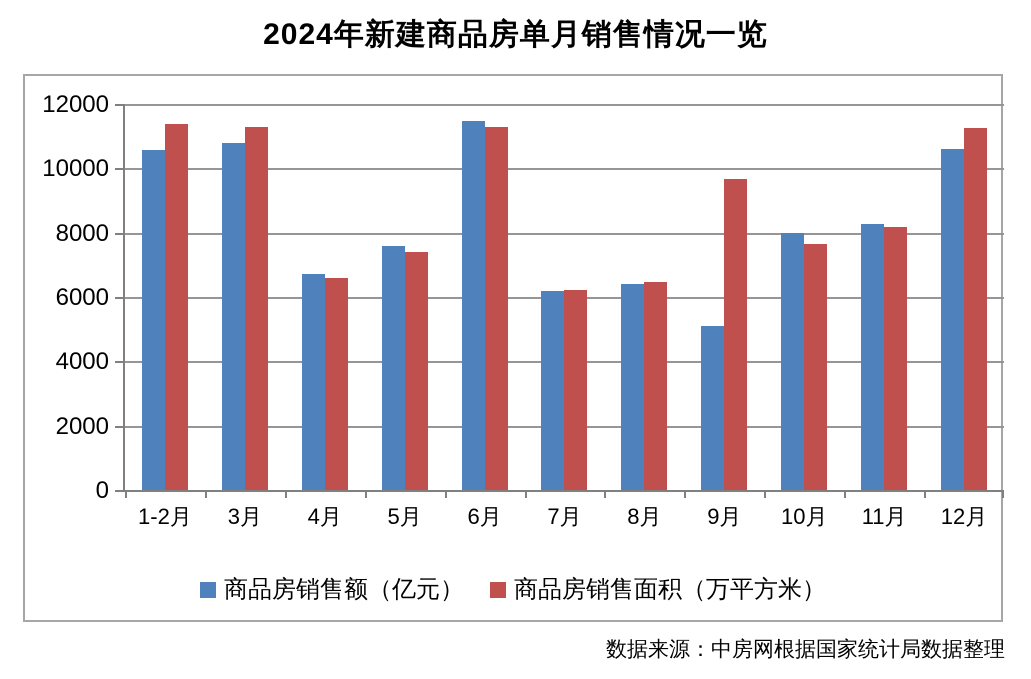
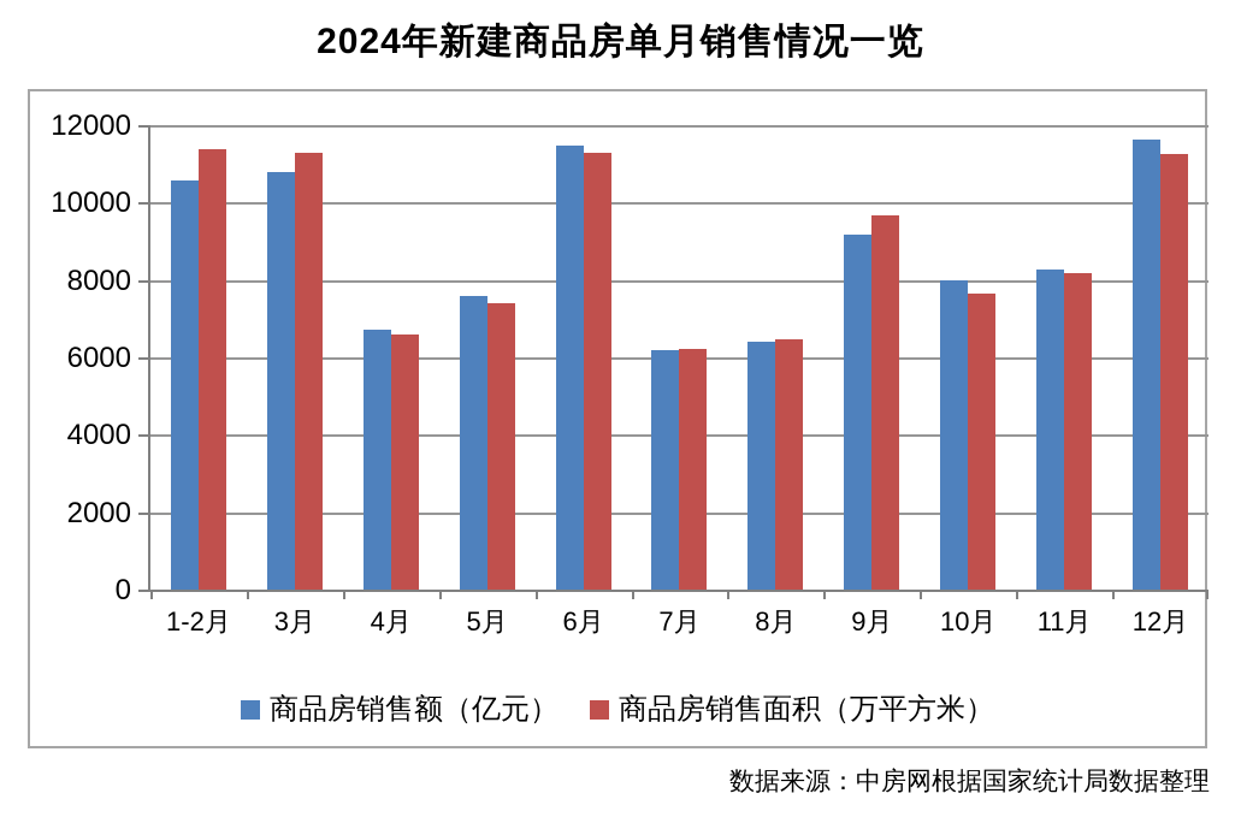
商品房销售额（亿元）/9月: 5100 -> 9200
商品房销售额（亿元）/12月: 10600 -> 11600
